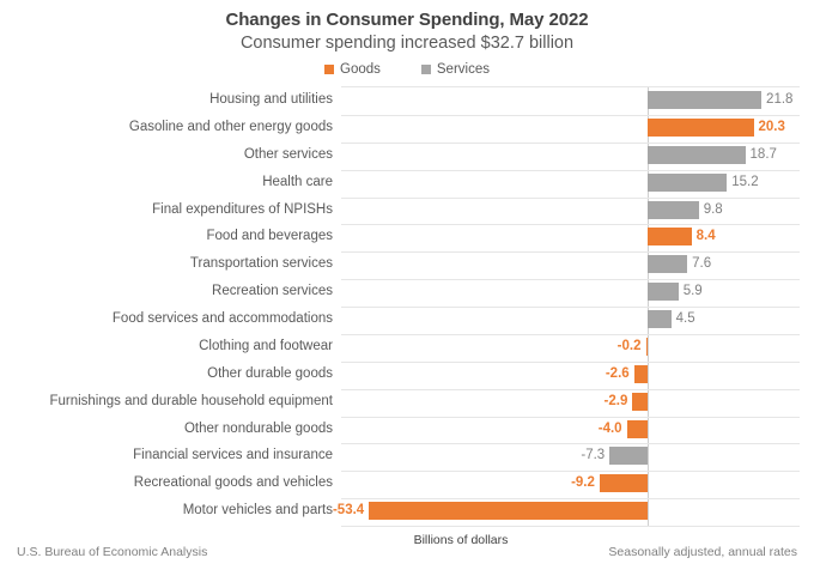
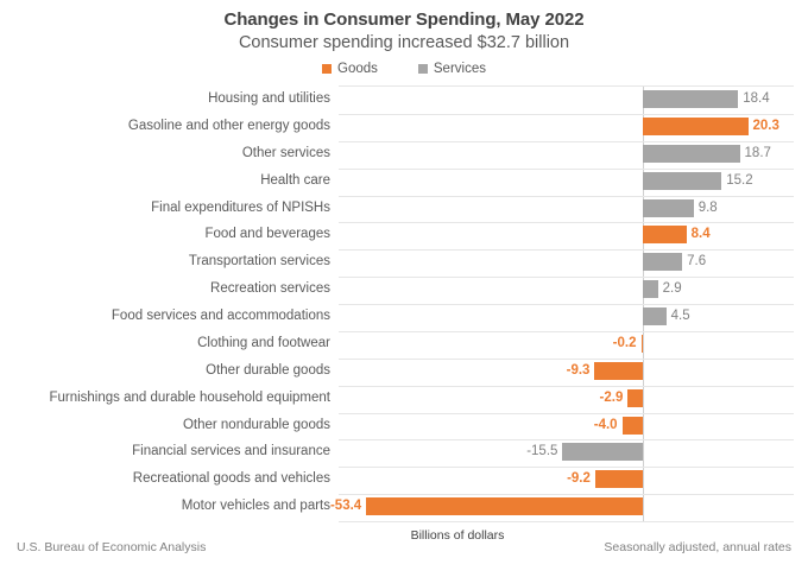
Housing and utilities: 21.8 -> 18.4
Recreation services: 5.9 -> 2.9
Other durable goods: -2.6 -> -9.3
Financial services and insurance: -7.3 -> -15.5
